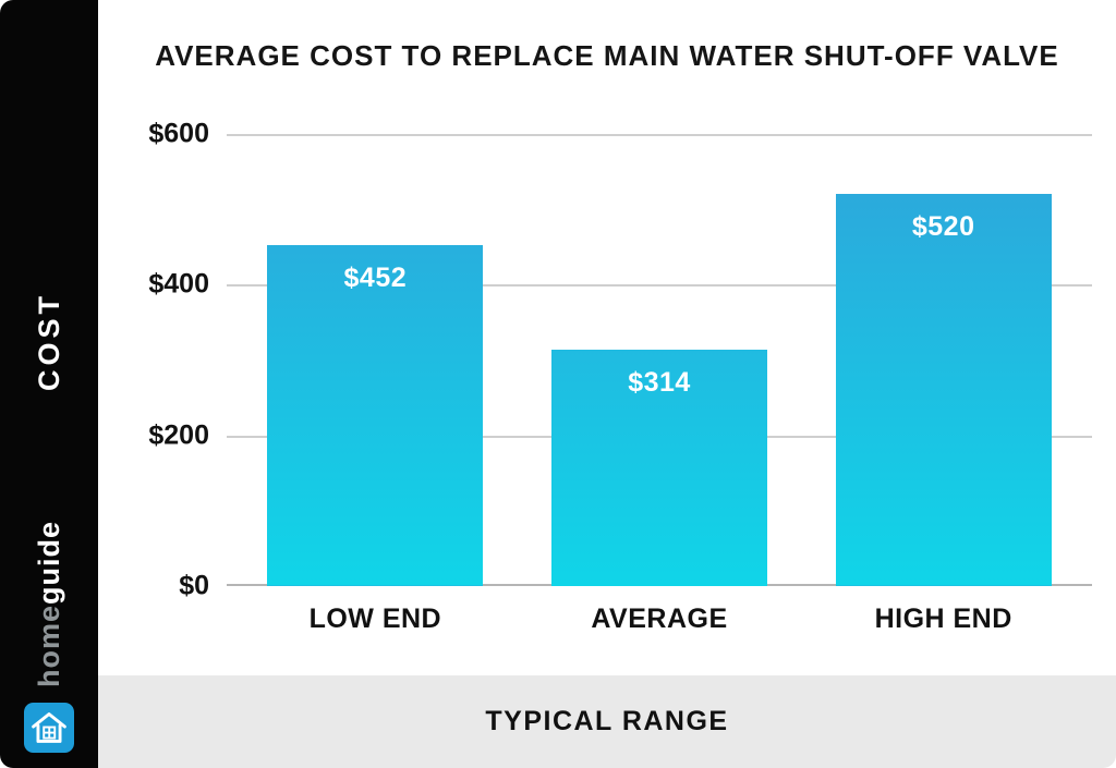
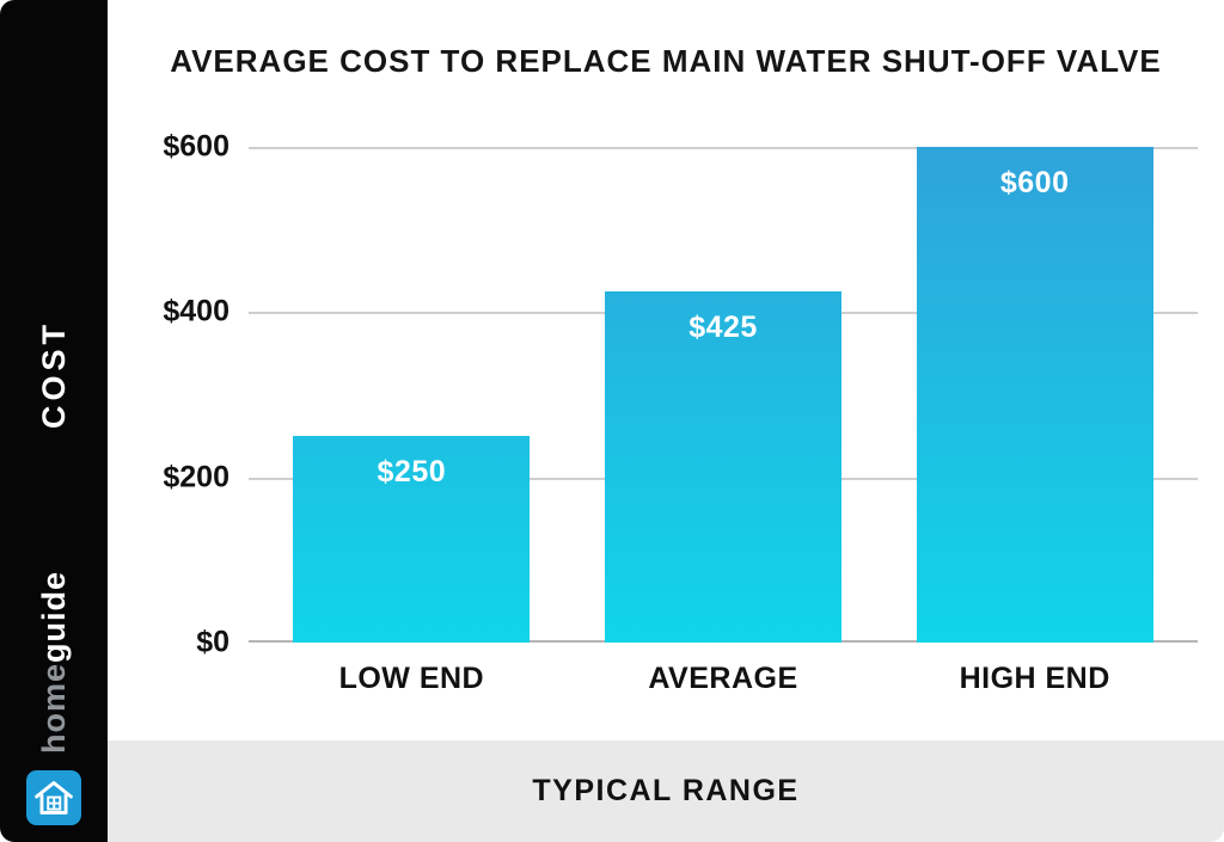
LOW END: $452 -> $250
AVERAGE: $314 -> $425
HIGH END: $520 -> $600
